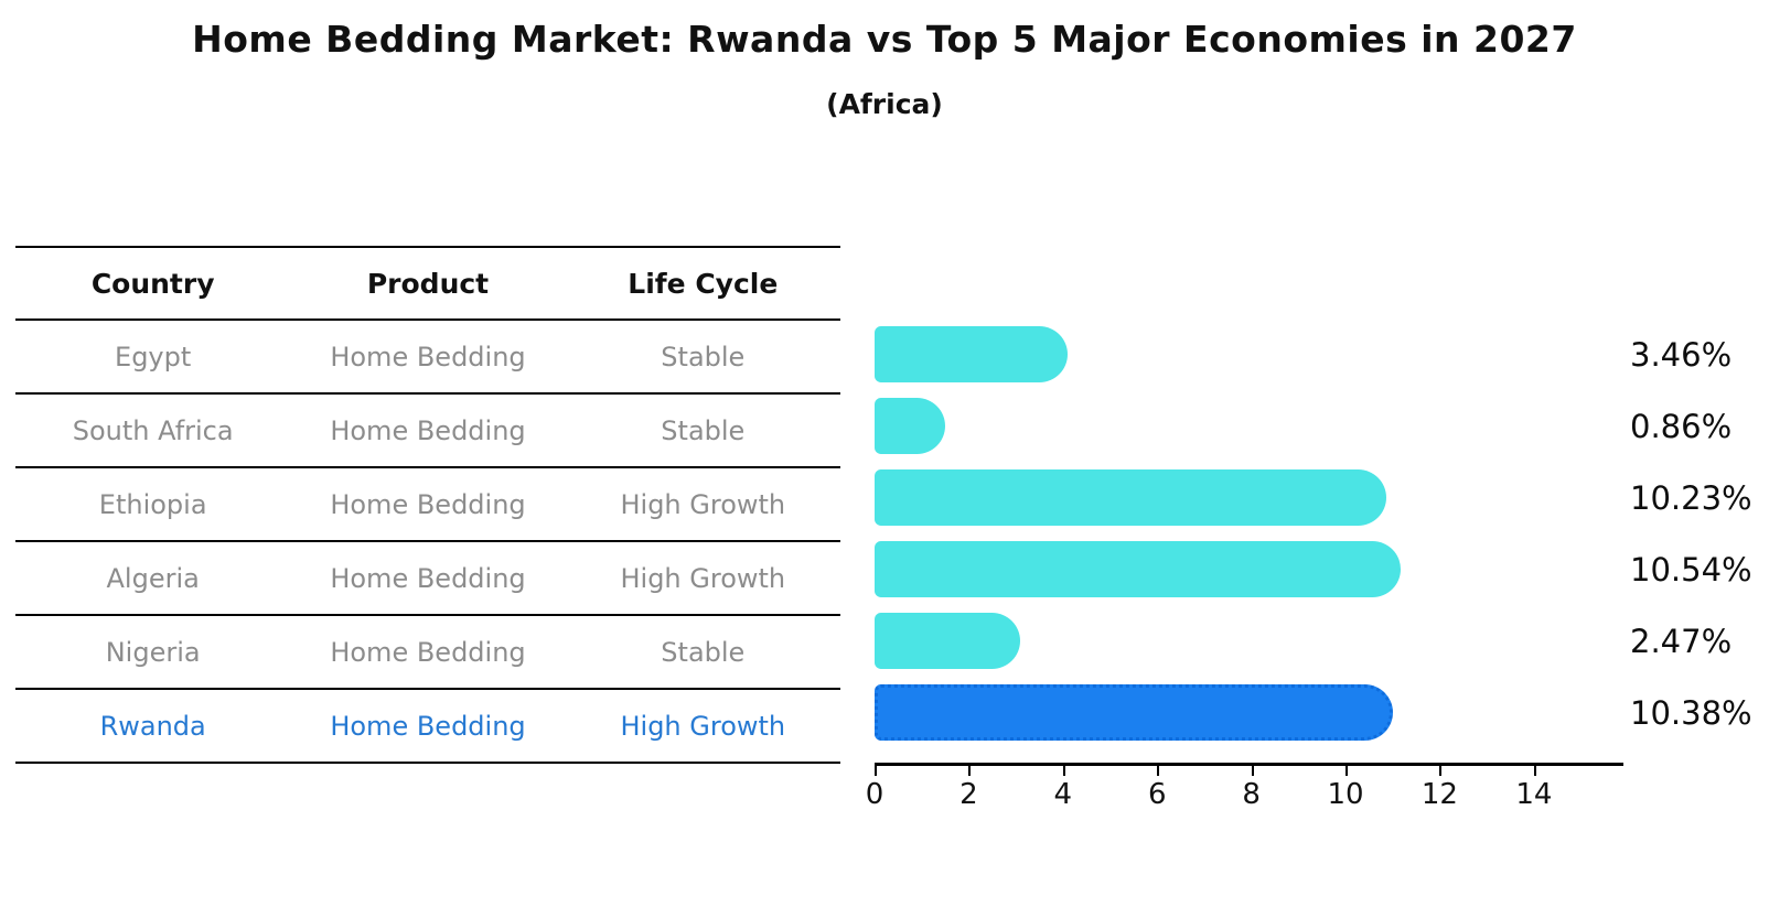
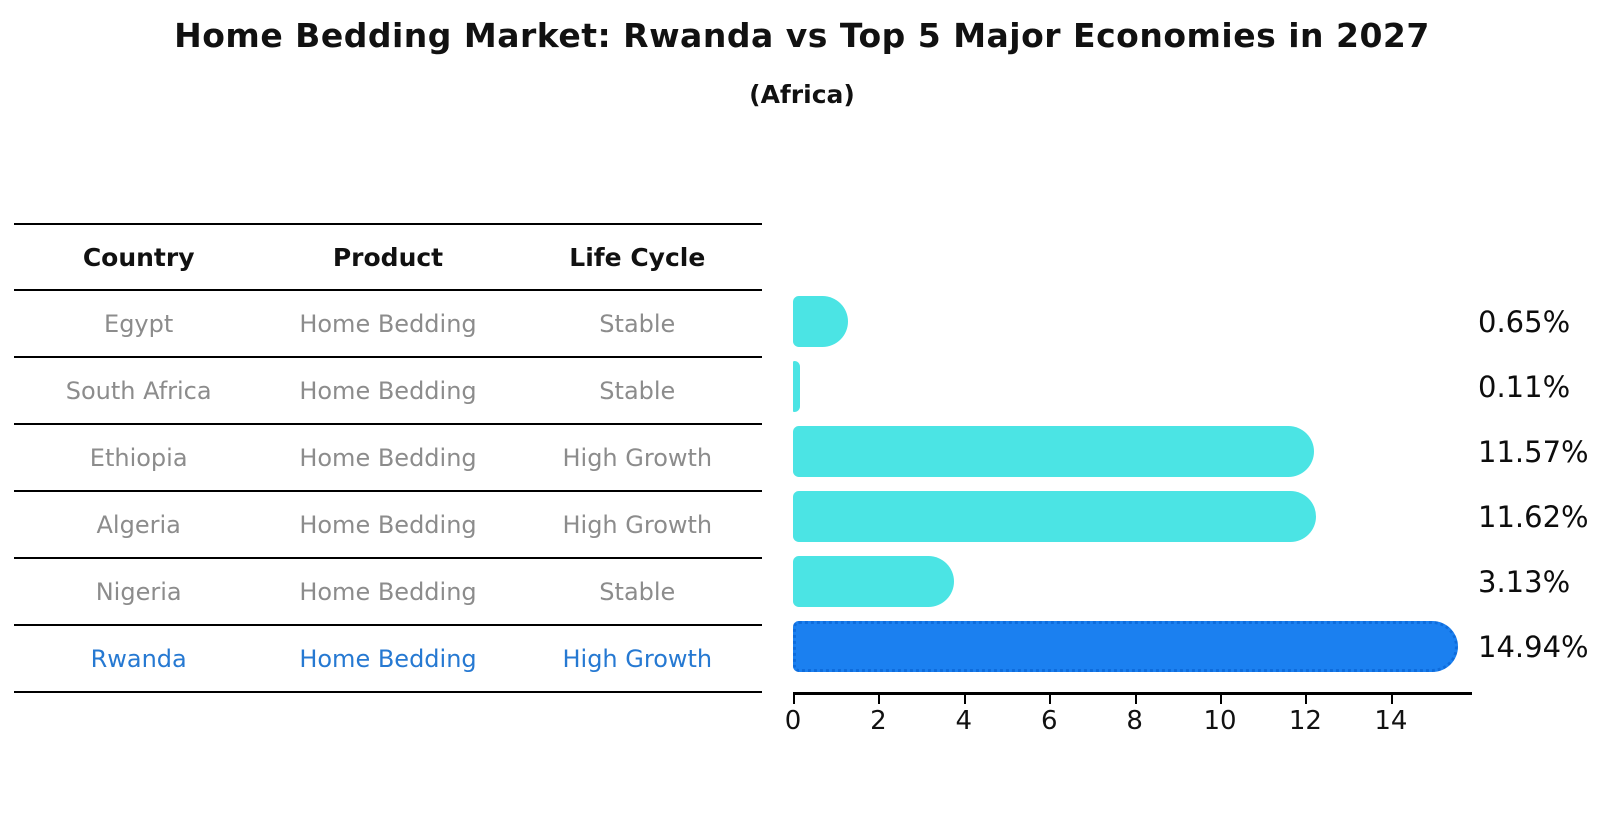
Egypt: 3.46% -> 0.65%
South Africa: 0.86% -> 0.11%
Ethiopia: 10.23% -> 11.57%
Algeria: 10.54% -> 11.62%
Nigeria: 2.47% -> 3.13%
Rwanda: 10.38% -> 14.94%
